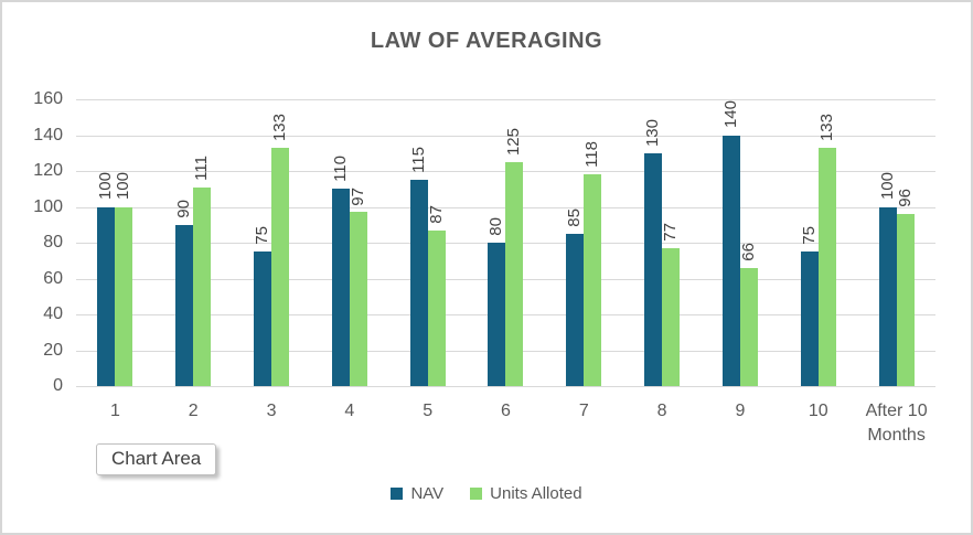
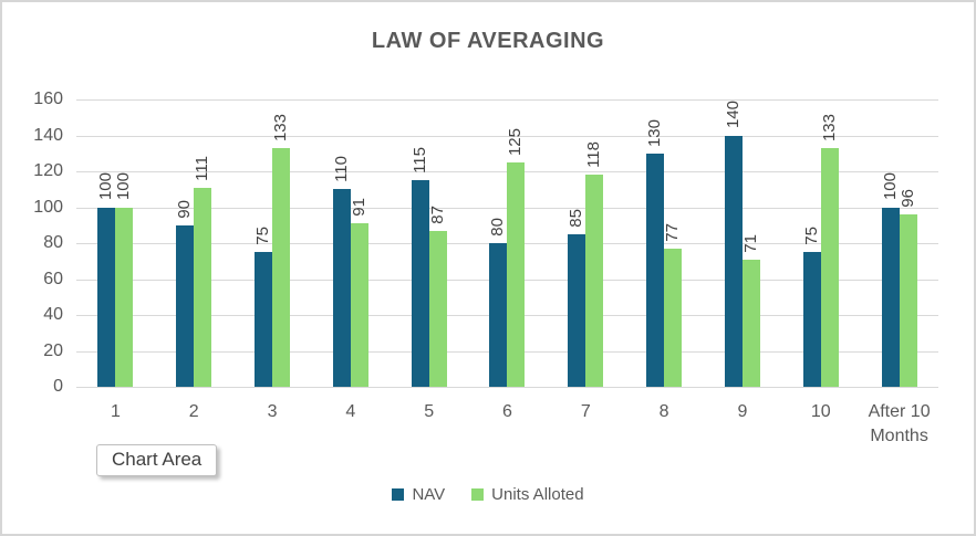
Units Alloted/4: 97 -> 91
Units Alloted/9: 66 -> 71
